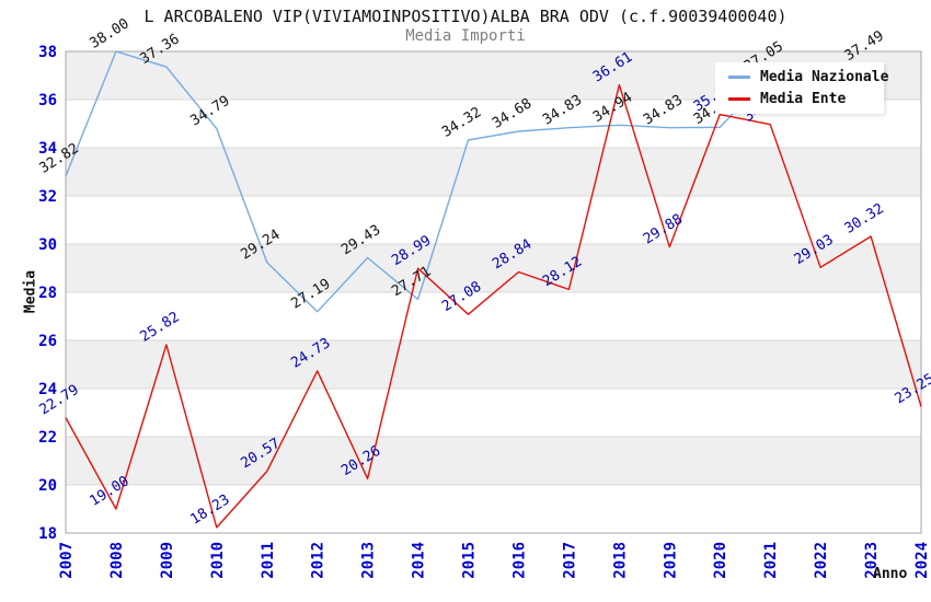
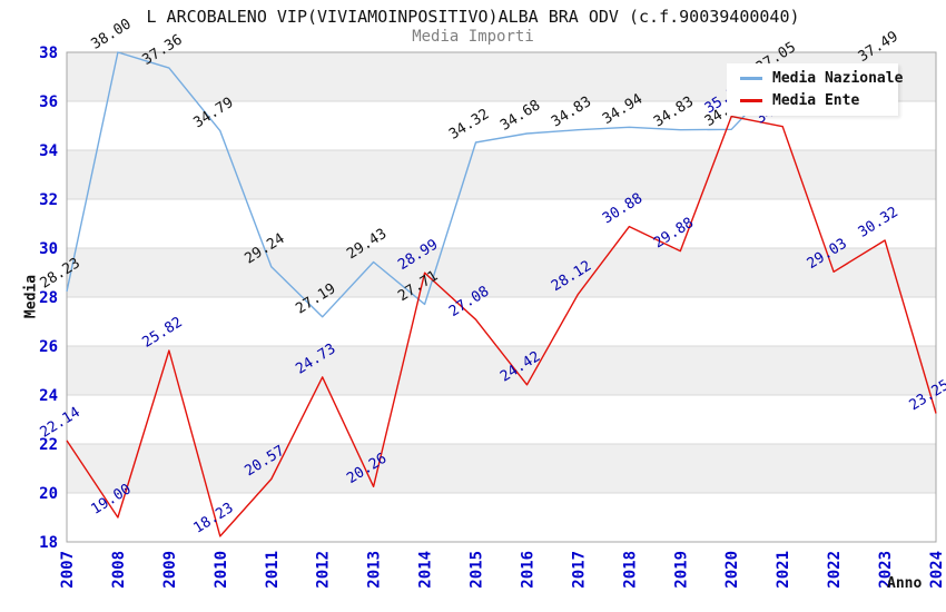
Media Nazionale/2007: 32.82 -> 28.23
Media Ente/2007: 22.79 -> 22.14
Media Ente/2016: 28.84 -> 24.42
Media Ente/2018: 36.61 -> 30.88
